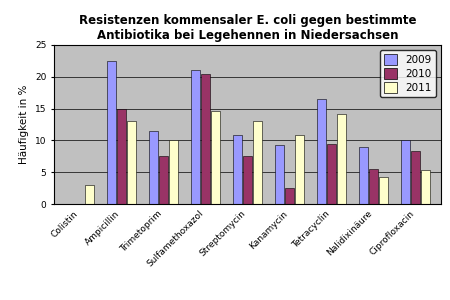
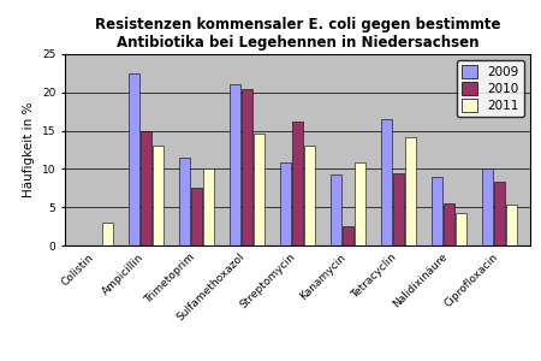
2010/Streptomycin: 7.5 -> 16.2
